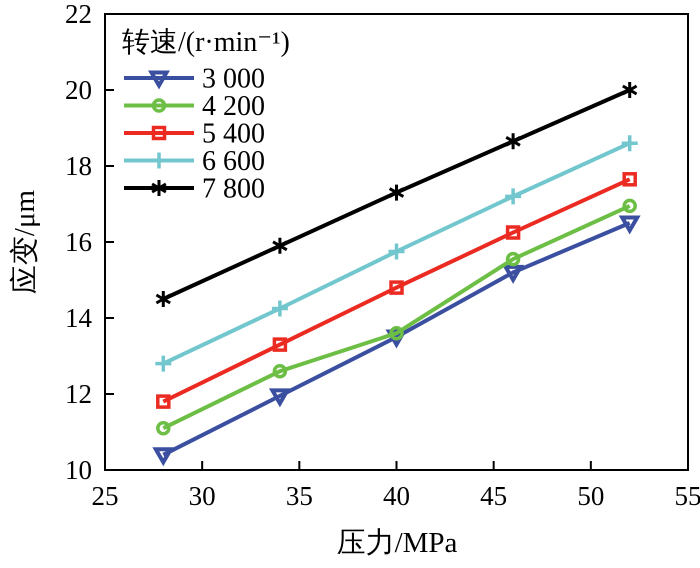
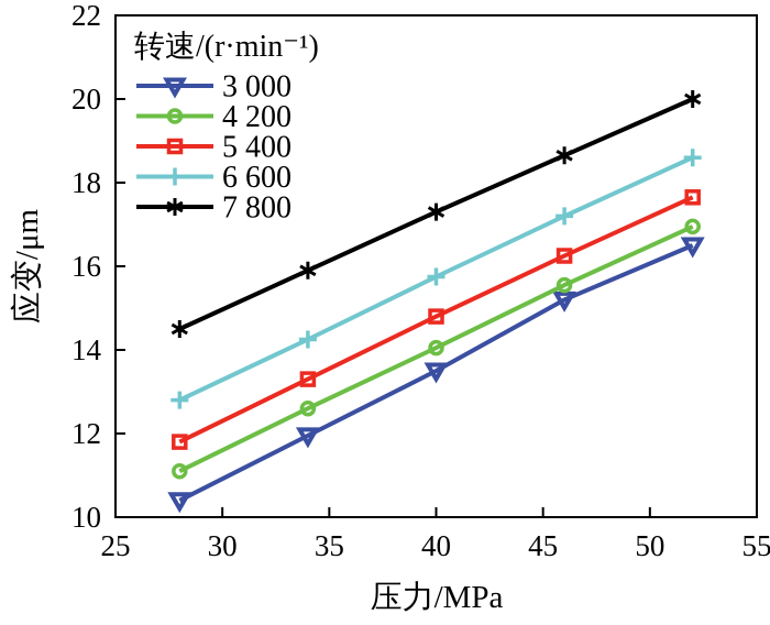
4 200/40: 13.6 -> 14.1
